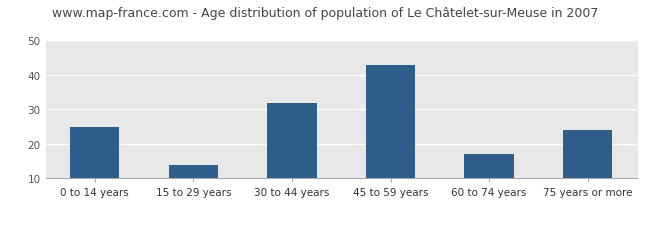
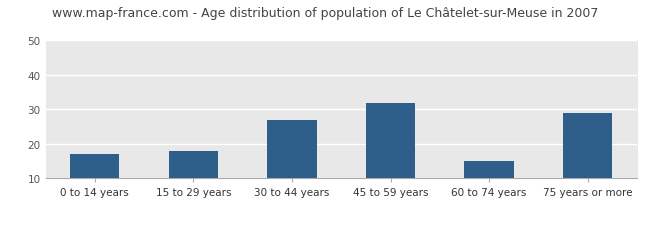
0 to 14 years: 25 -> 17
15 to 29 years: 14 -> 18
30 to 44 years: 32 -> 27
45 to 59 years: 43 -> 32
60 to 74 years: 17 -> 15
75 years or more: 24 -> 29
